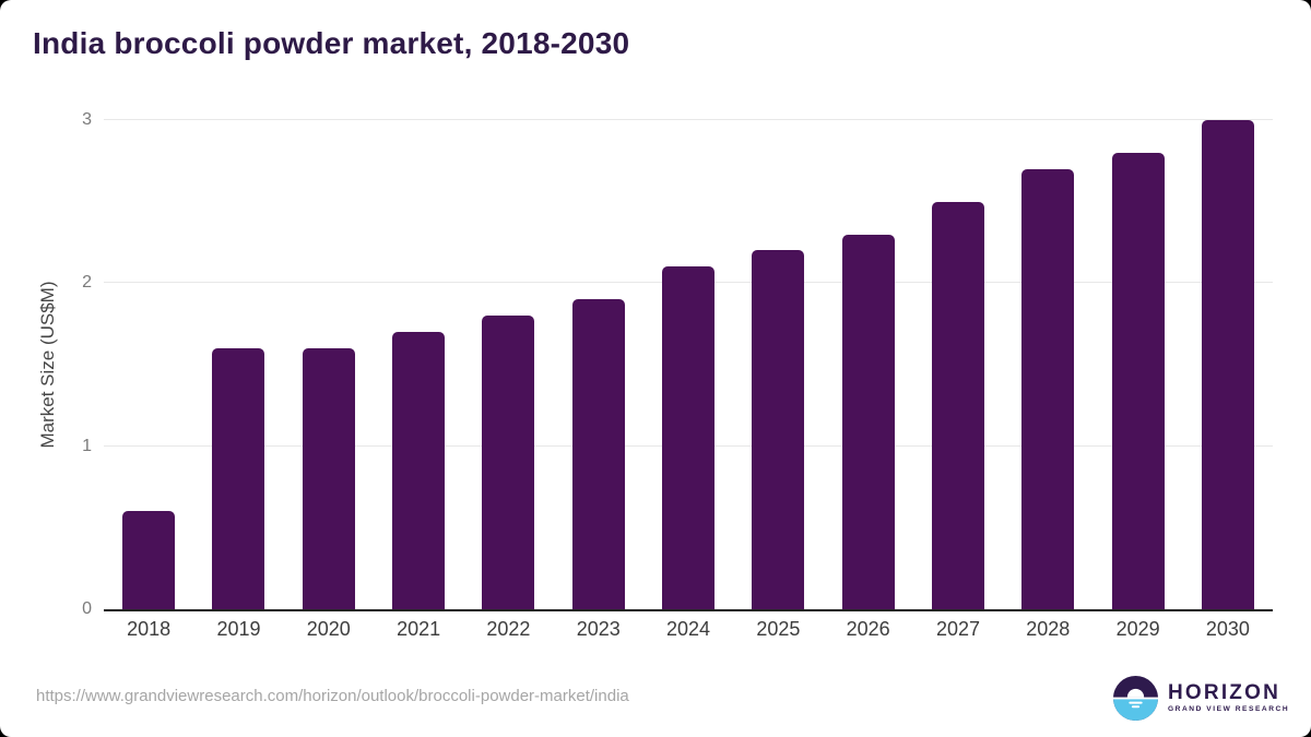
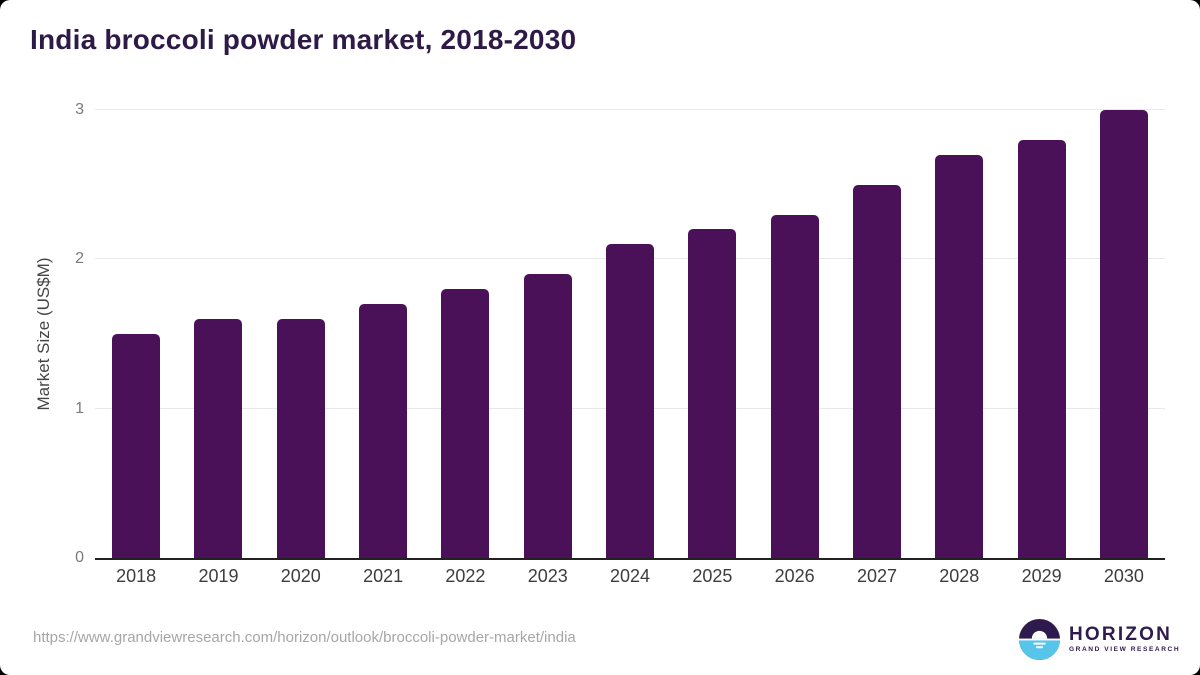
2018: 0.6 -> 1.5
